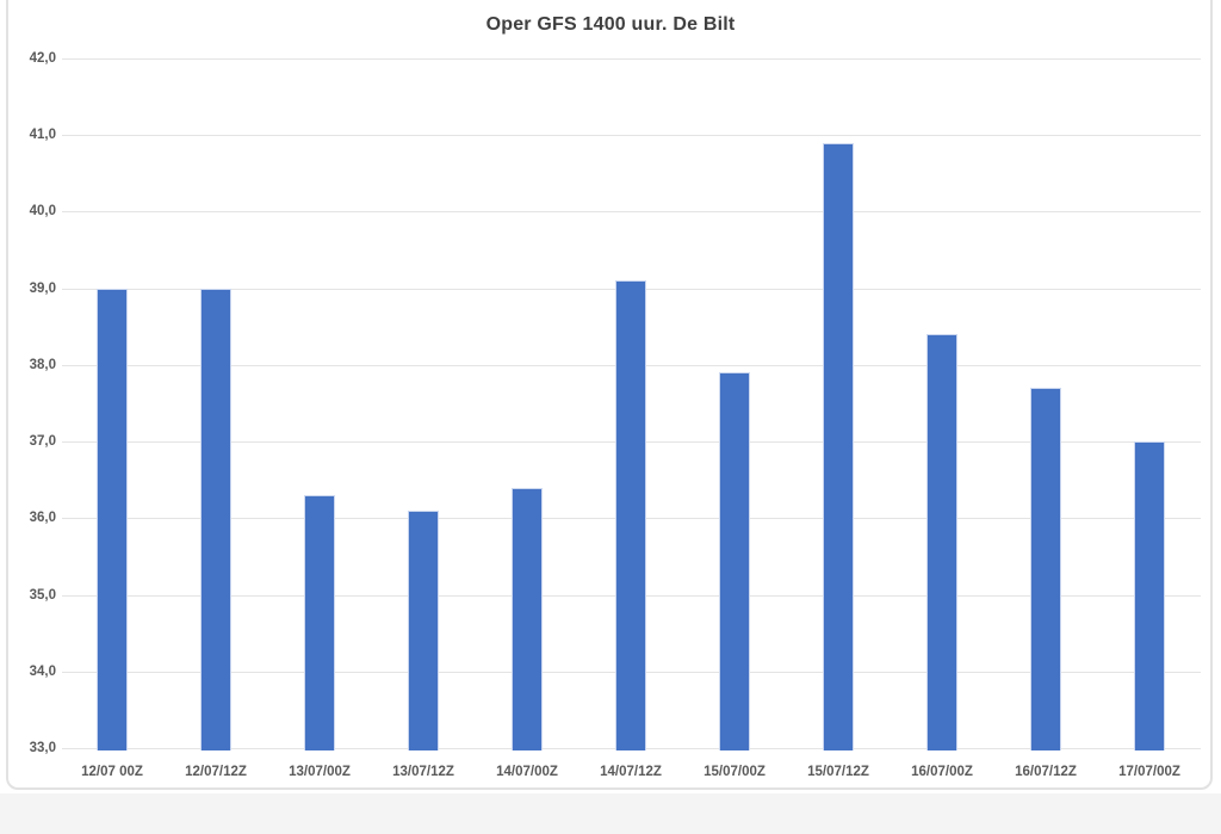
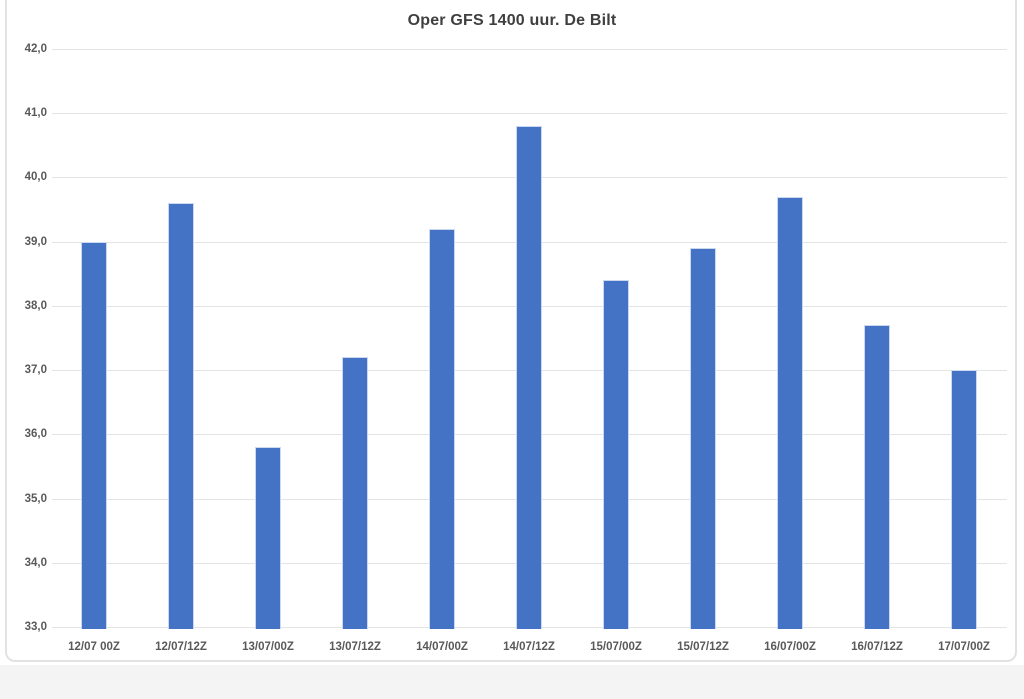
12/07/12Z: 39,0 -> 39,6
13/07/00Z: 36,3 -> 35,8
13/07/12Z: 36,1 -> 37,2
14/07/00Z: 36,4 -> 39,2
14/07/12Z: 39,1 -> 40,8
15/07/00Z: 37,9 -> 38,4
15/07/12Z: 40,9 -> 38,9
16/07/00Z: 38,4 -> 39,7
